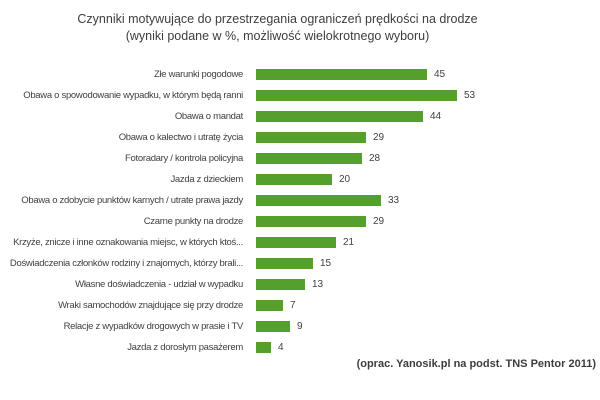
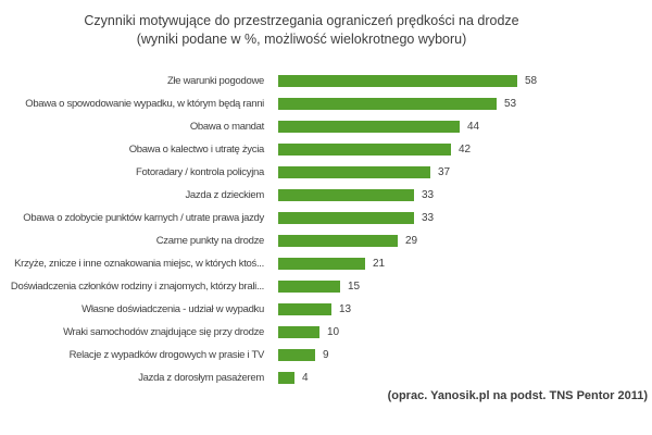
Złe warunki pogodowe: 45 -> 58
Obawa o kalectwo i utratę życia: 29 -> 42
Fotoradary / kontrola policyjna: 28 -> 37
Jazda z dzieckiem: 20 -> 33
Wraki samochodów znajdujące się przy drodze: 7 -> 10
